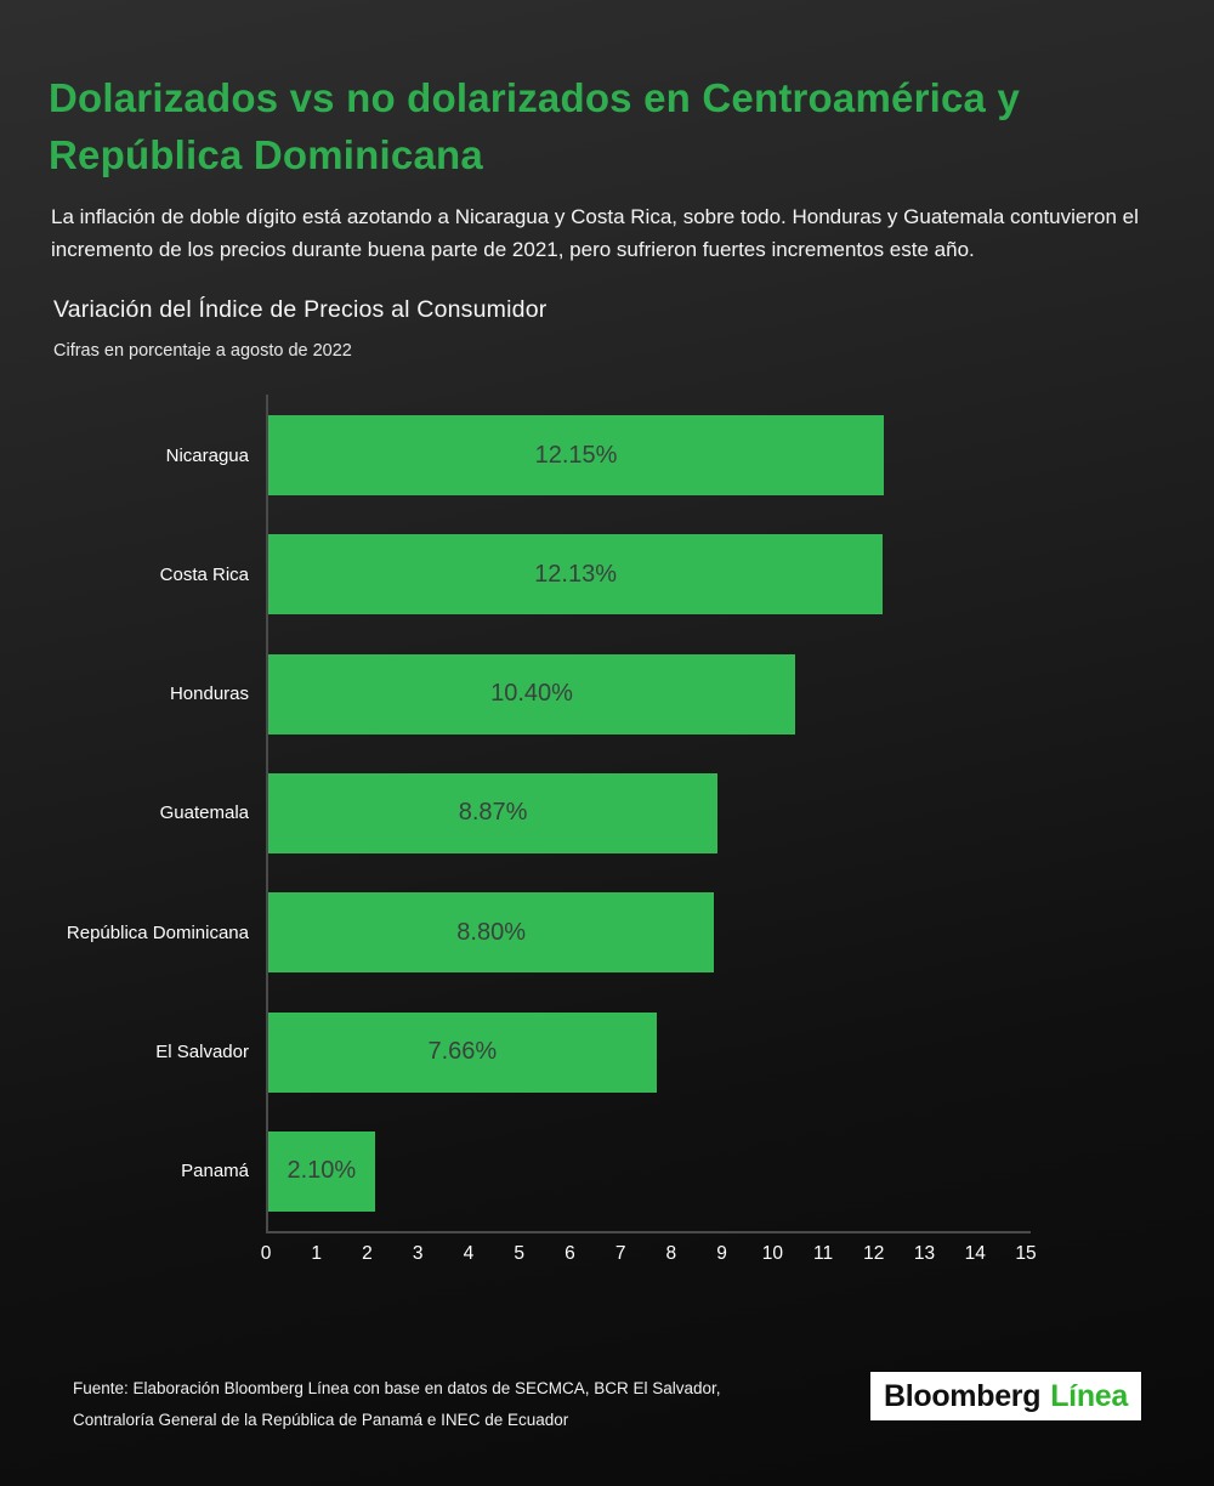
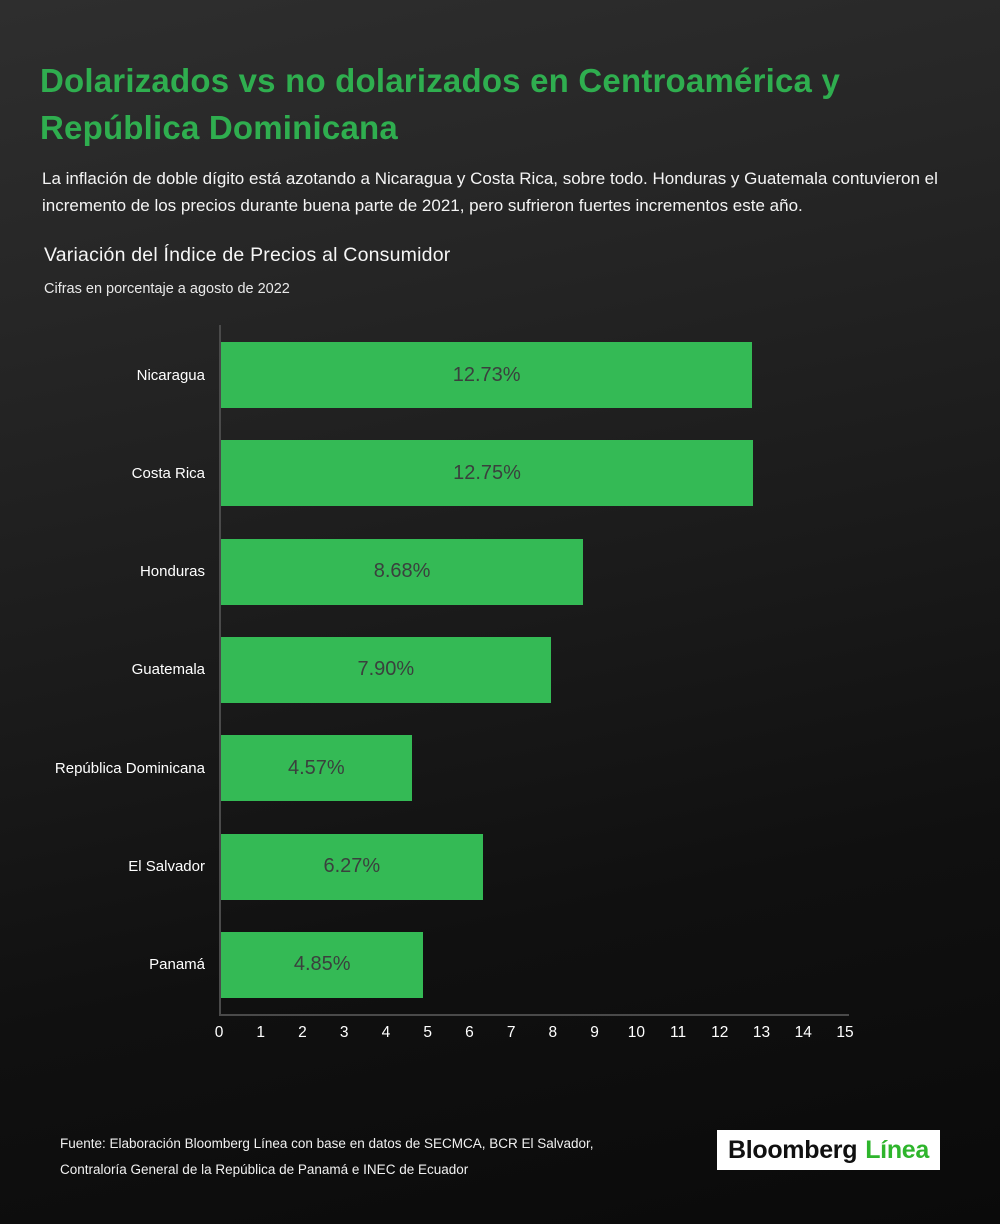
Nicaragua: 12.15% -> 12.73%
Costa Rica: 12.13% -> 12.75%
Honduras: 10.40% -> 8.68%
Guatemala: 8.87% -> 7.90%
República Dominicana: 8.80% -> 4.57%
El Salvador: 7.66% -> 6.27%
Panamá: 2.10% -> 4.85%
